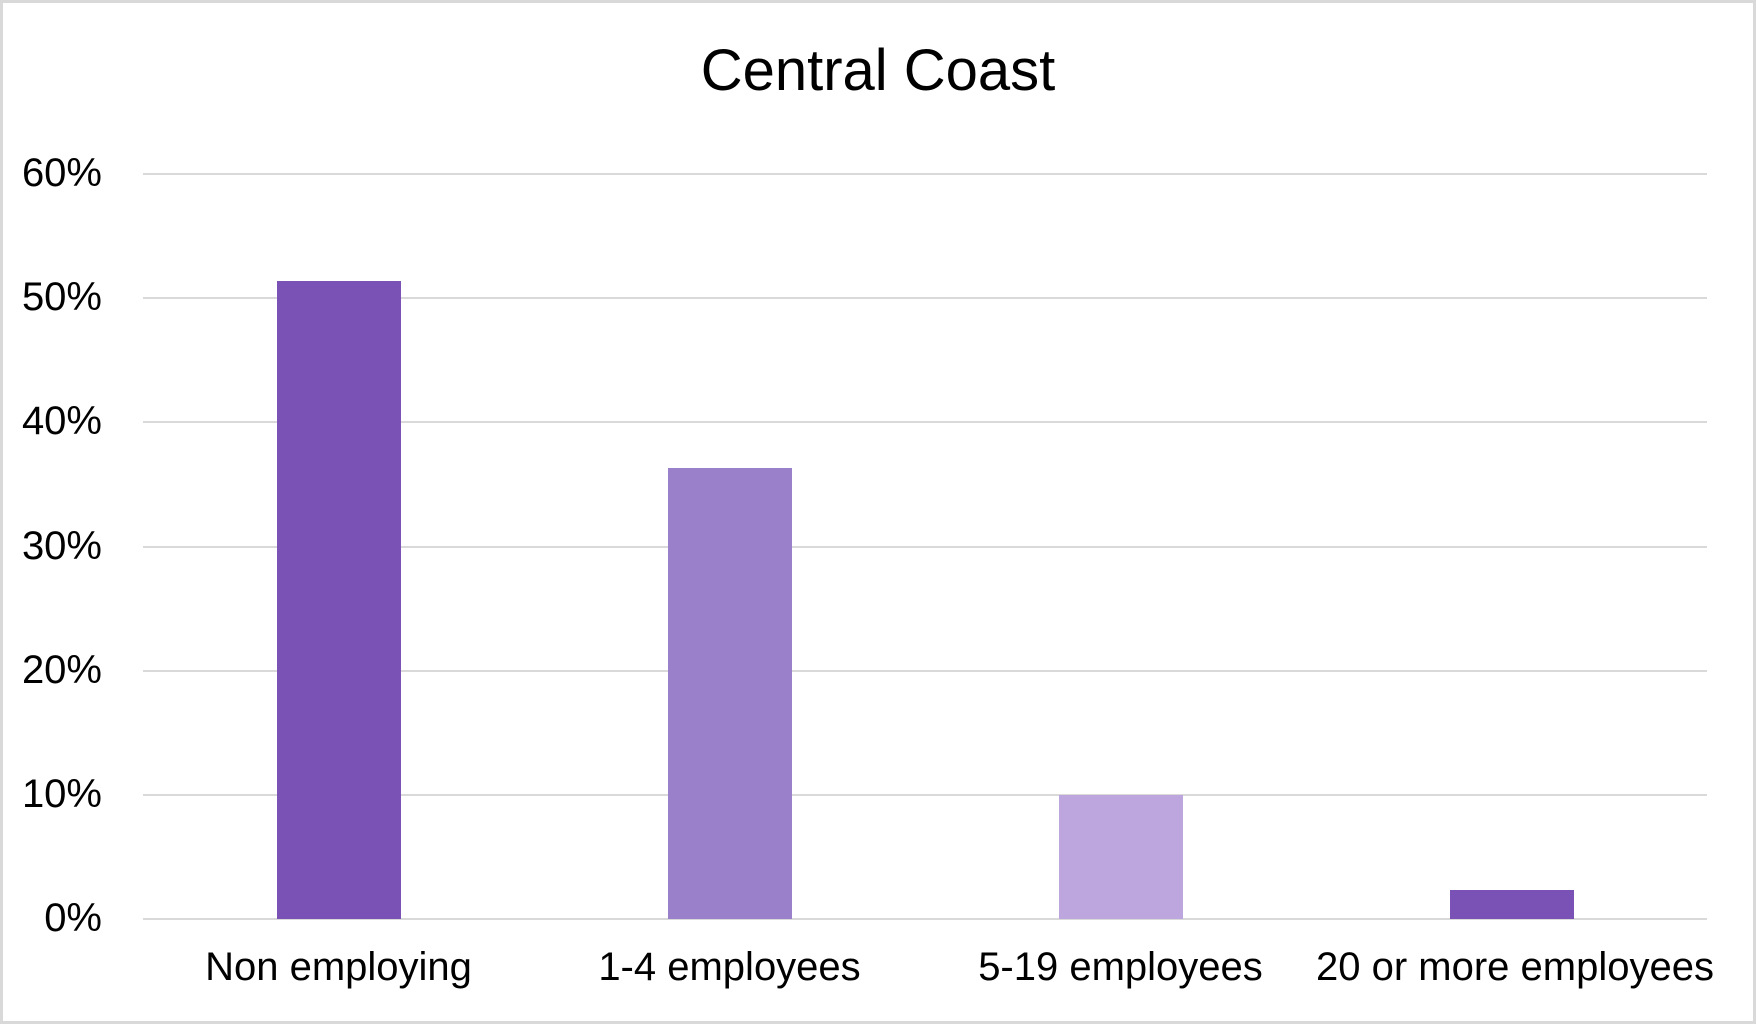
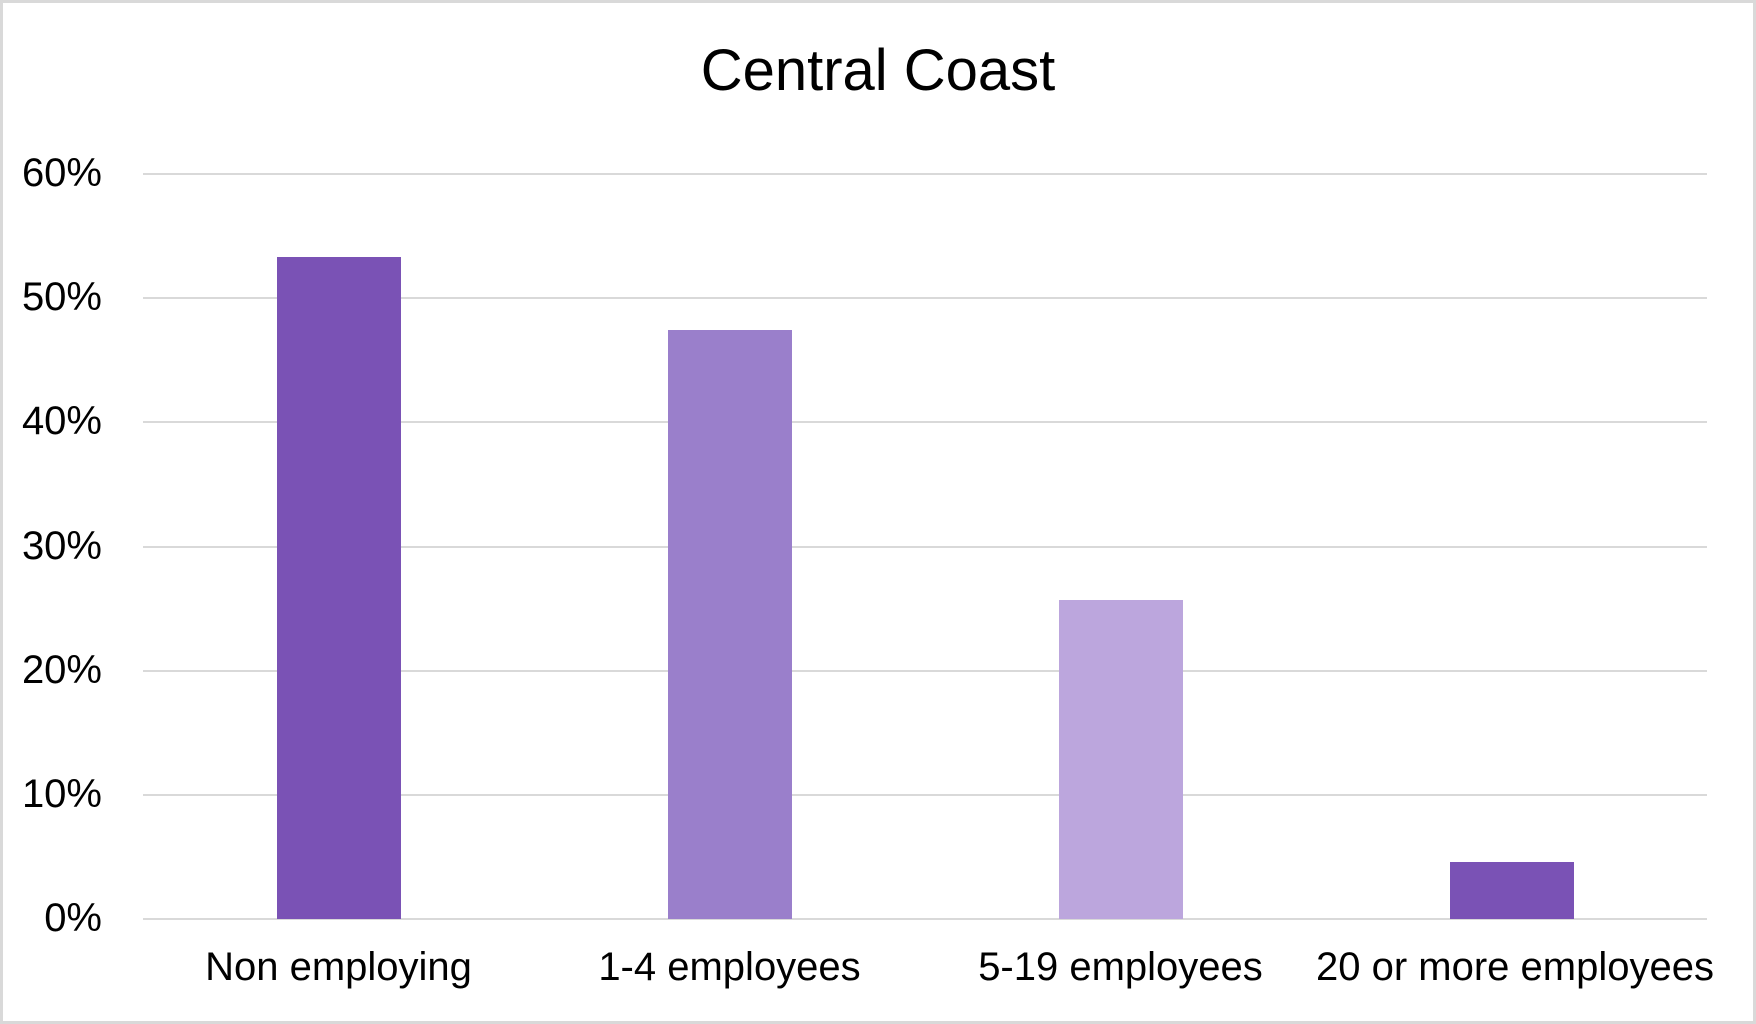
Non employing: 51.4% -> 53.3%
1-4 employees: 36.3% -> 47.4%
5-19 employees: 10.0% -> 25.7%
20 or more employees: 2.3% -> 4.6%
